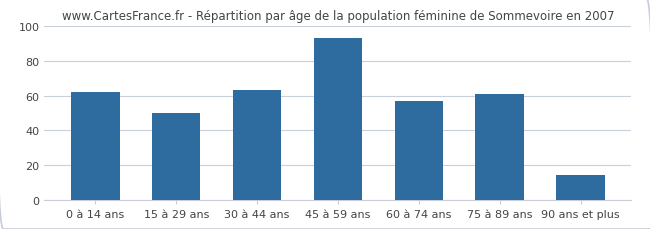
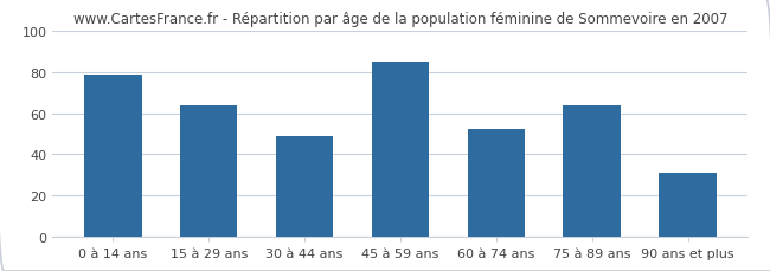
0 à 14 ans: 62 -> 79
15 à 29 ans: 50 -> 64
30 à 44 ans: 63 -> 49
45 à 59 ans: 93 -> 85
60 à 74 ans: 57 -> 52
75 à 89 ans: 61 -> 64
90 ans et plus: 14 -> 31
